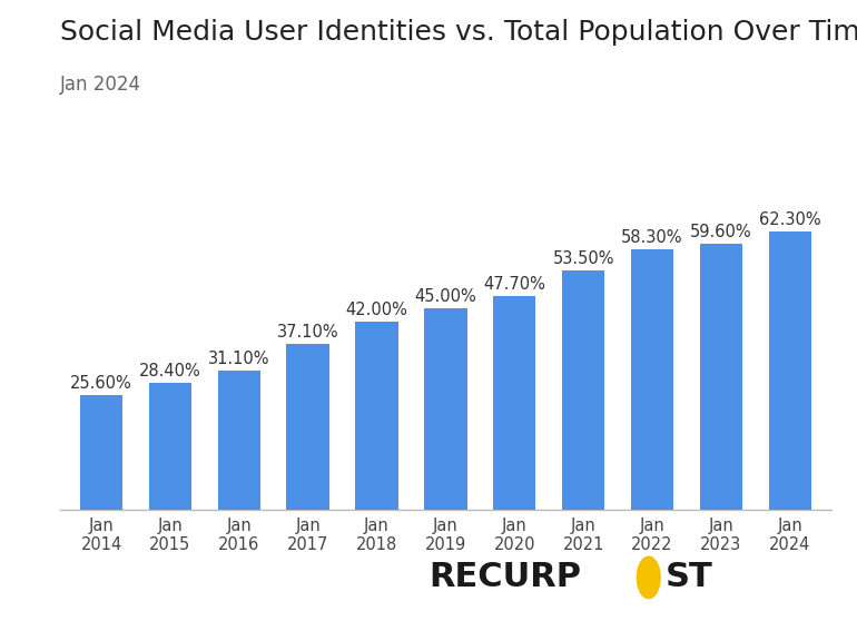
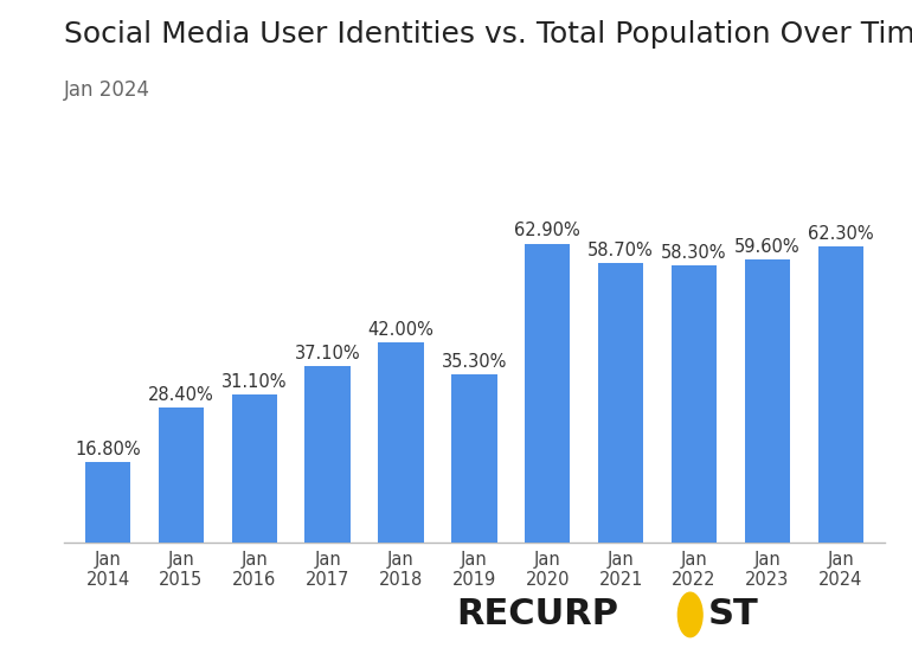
Jan 2014: 25.60% -> 16.80%
Jan 2019: 45.00% -> 35.30%
Jan 2020: 47.70% -> 62.90%
Jan 2021: 53.50% -> 58.70%
